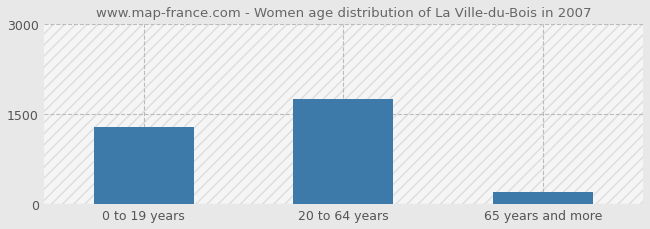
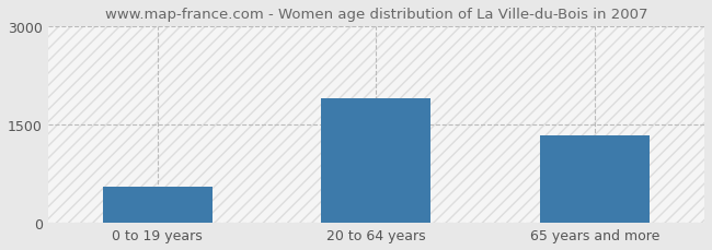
0 to 19 years: 1290 -> 560
20 to 64 years: 1750 -> 1900
65 years and more: 200 -> 1340
